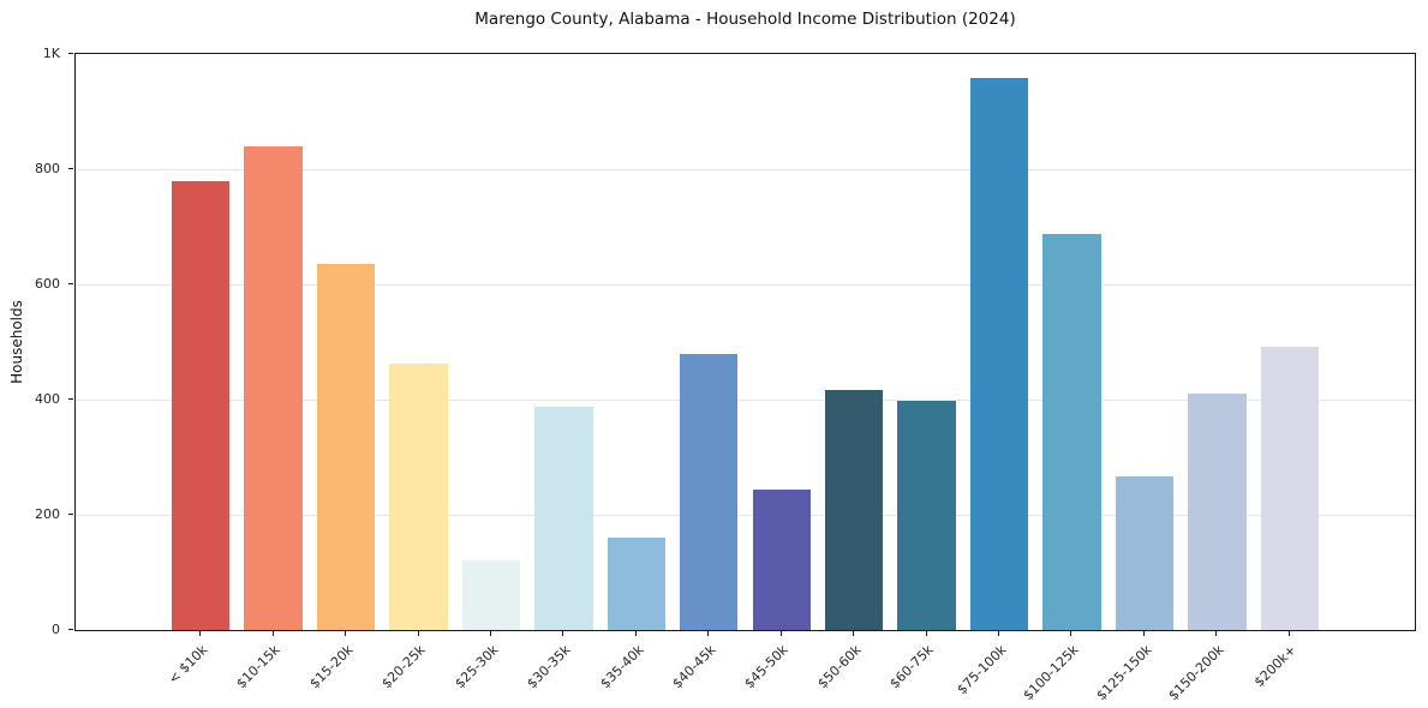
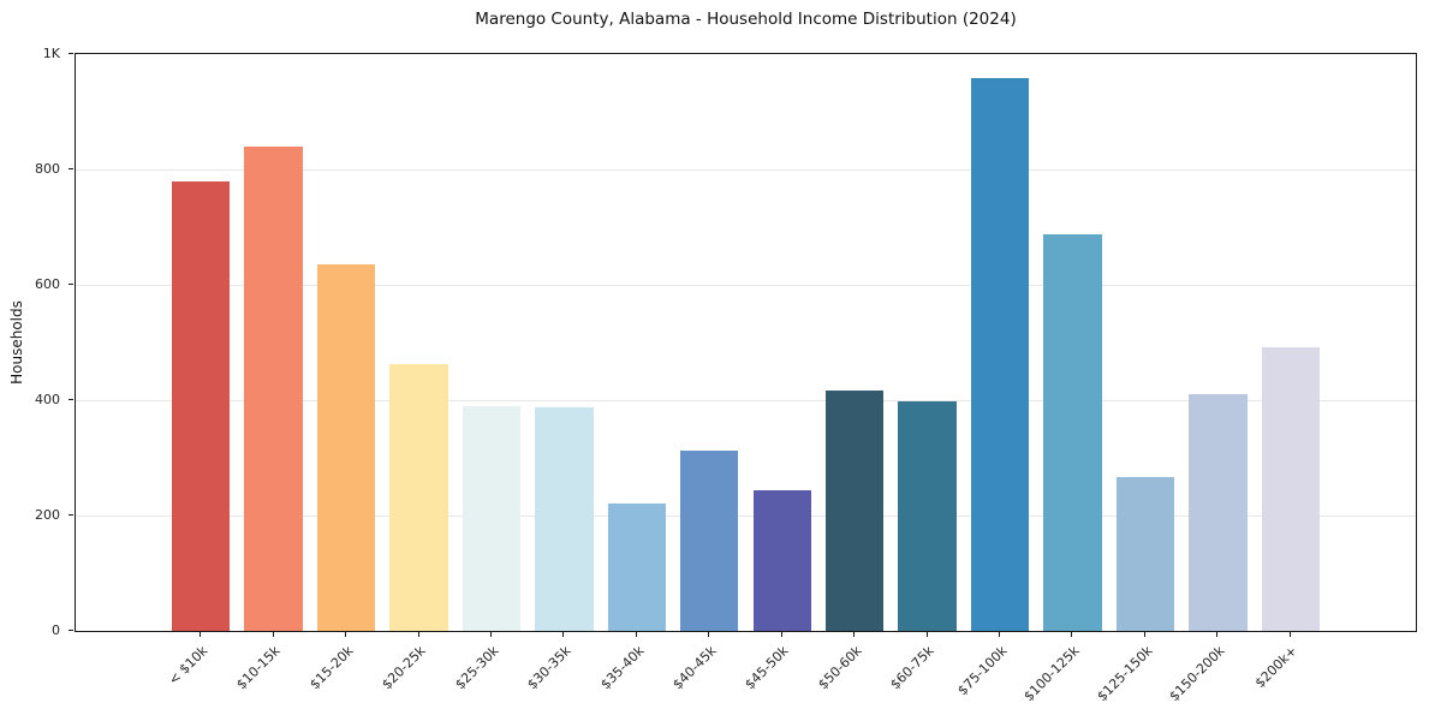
$25-30k: 120 -> 390
$35-40k: 160 -> 220
$40-45k: 480 -> 310
